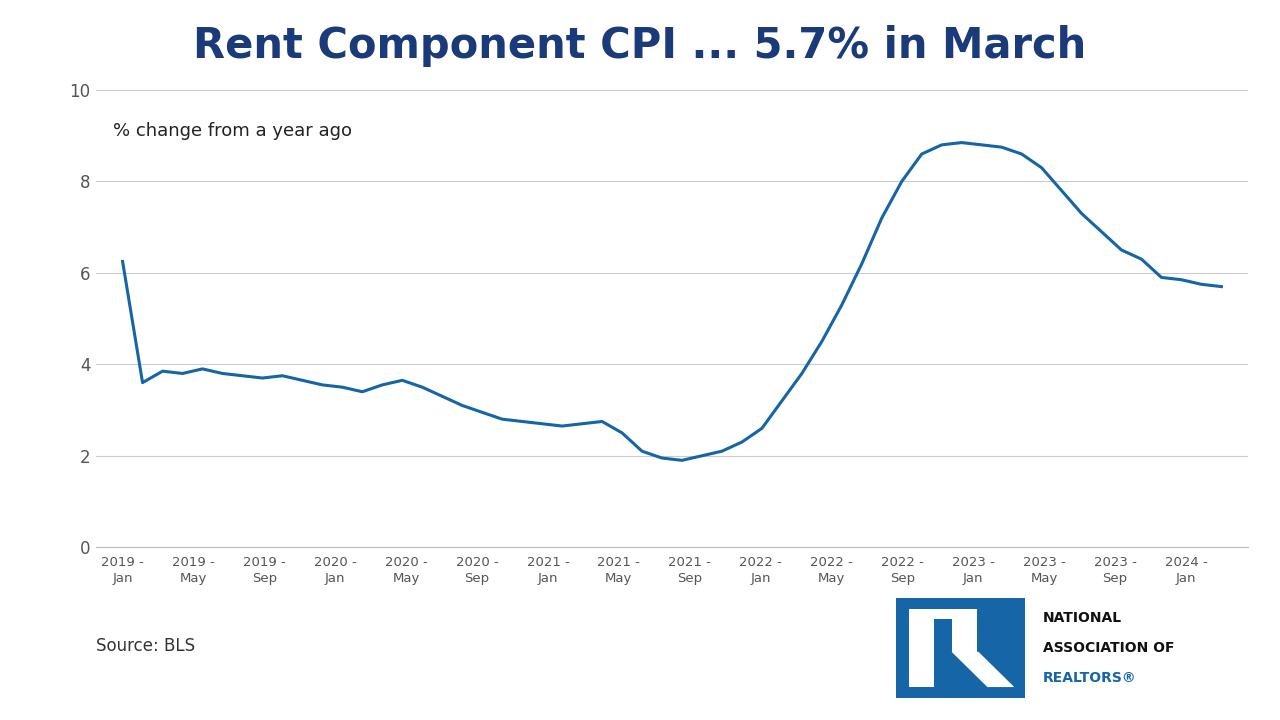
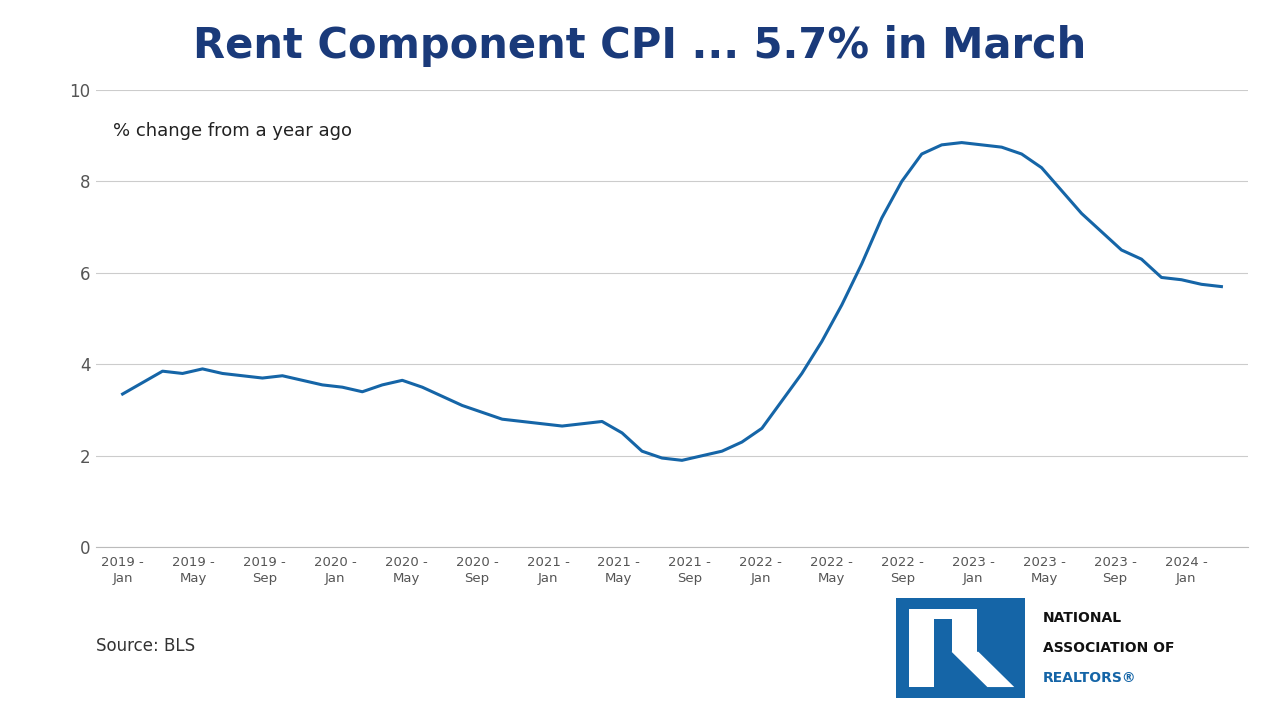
2019 - Jan: 6.25 -> 3.35
